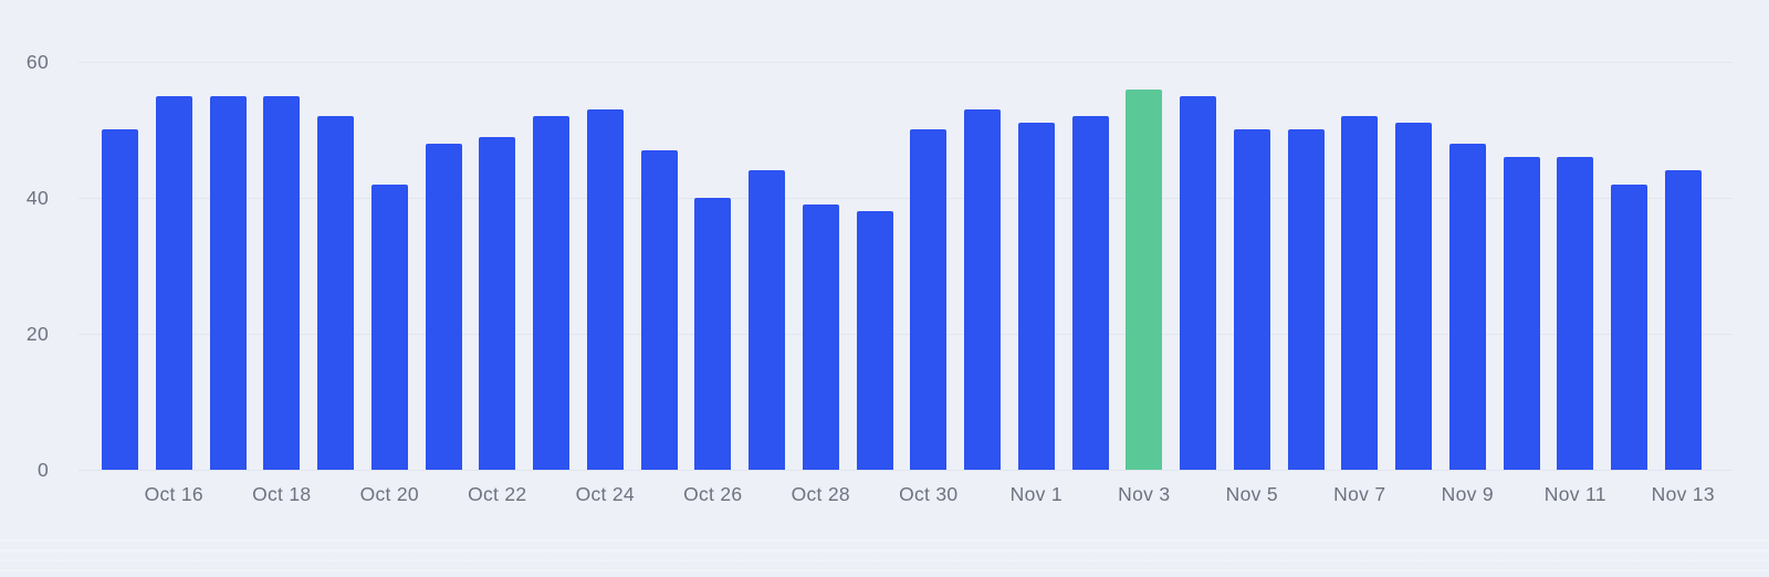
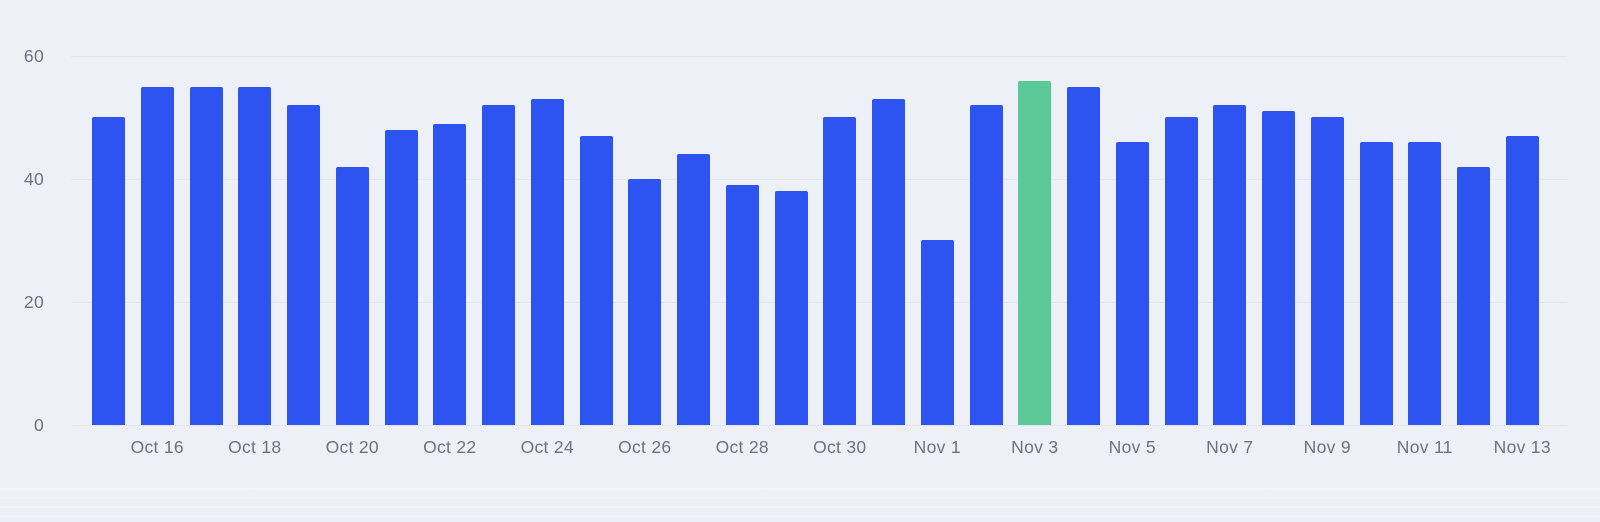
Nov 1: 51 -> 30
Nov 5: 50 -> 46
Nov 9: 48 -> 50
Nov 13: 44 -> 47
